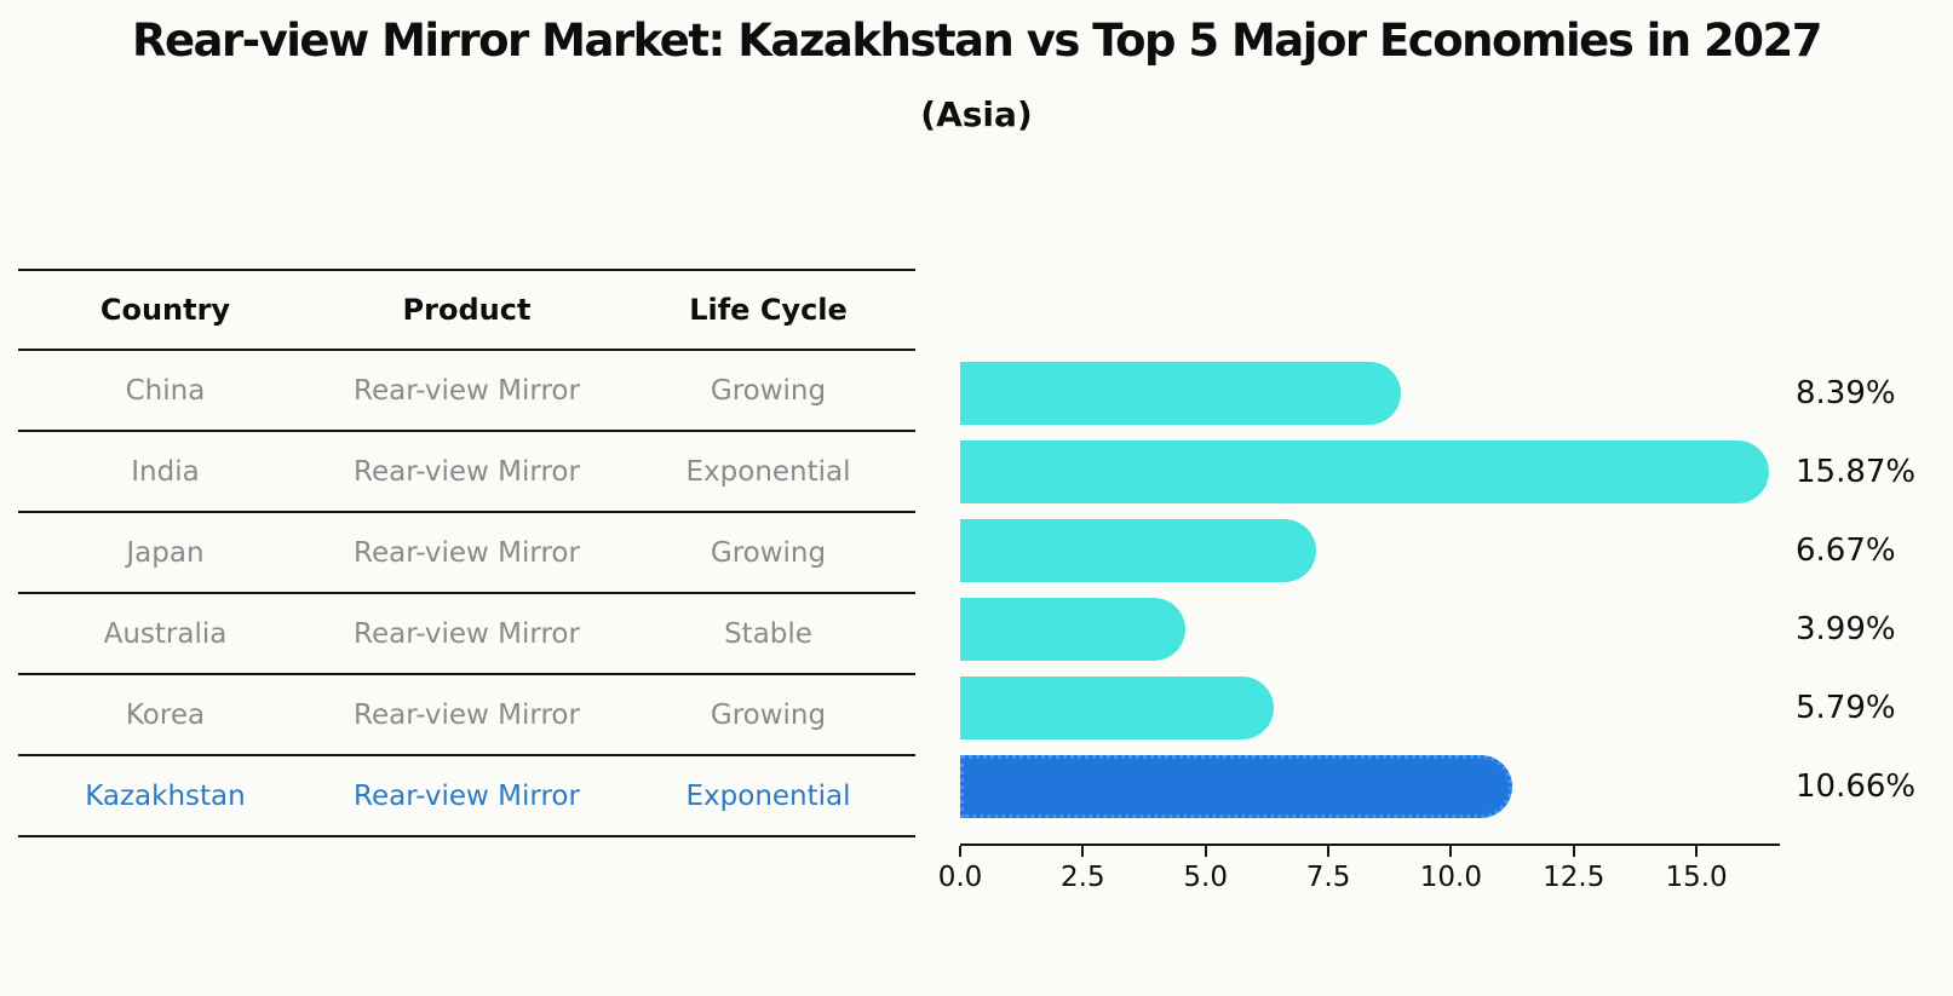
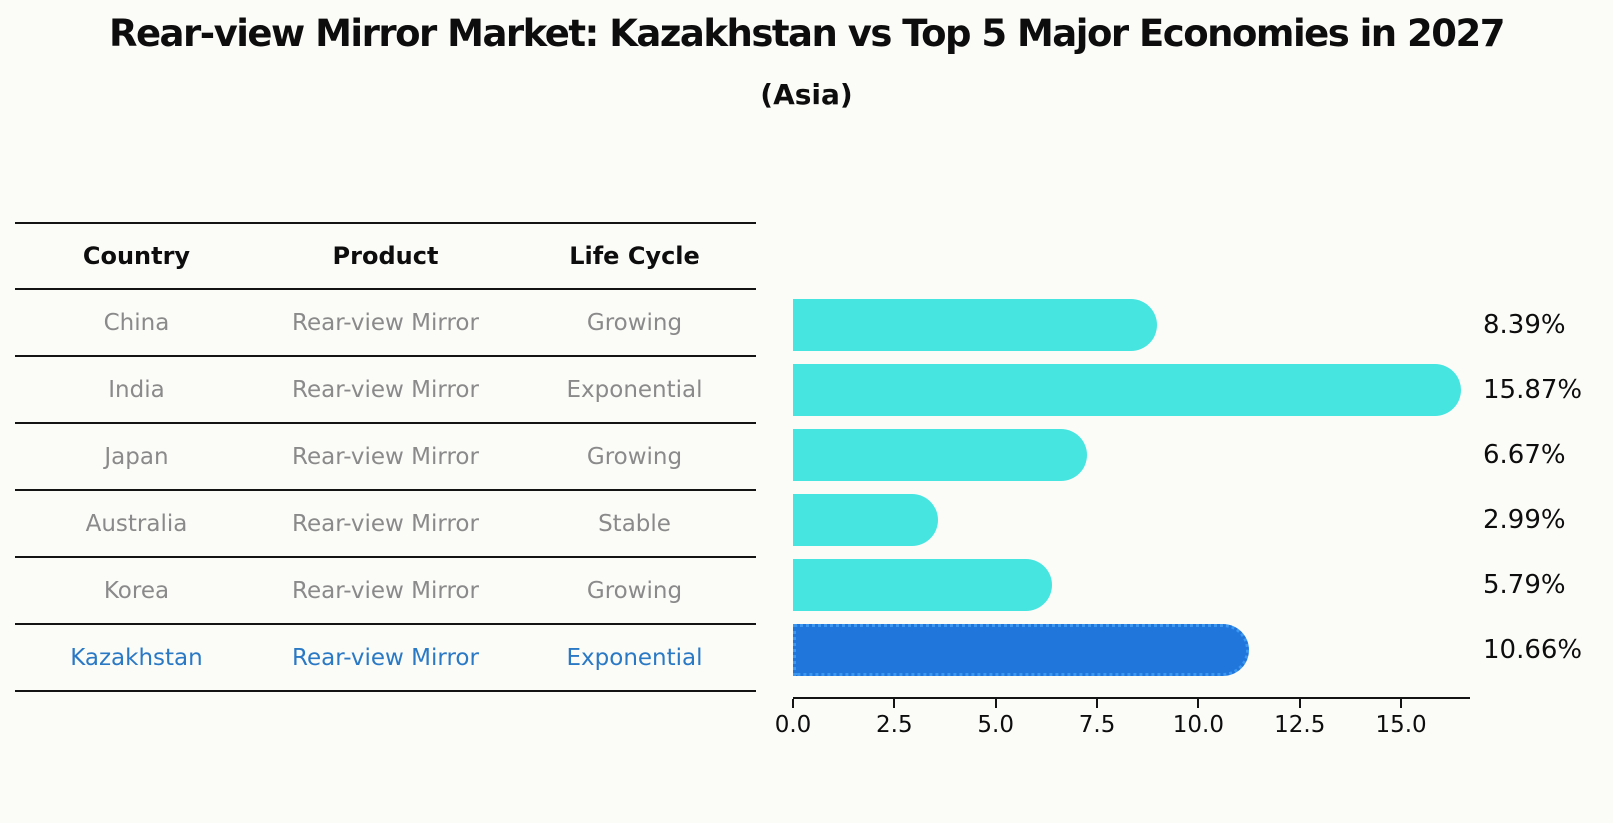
Australia: 3.99% -> 2.99%
